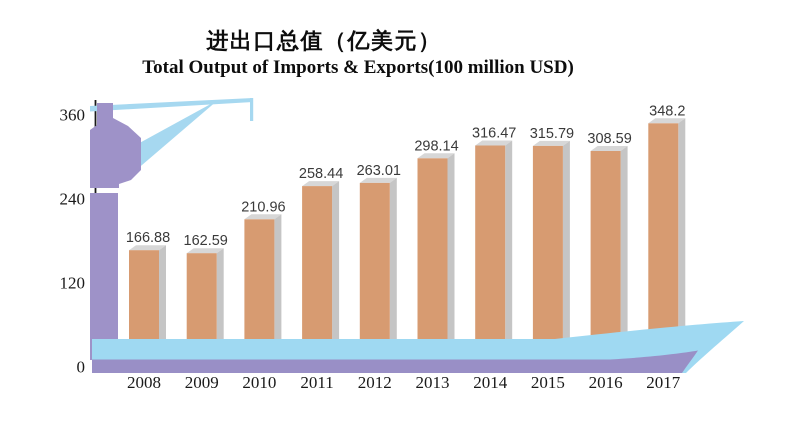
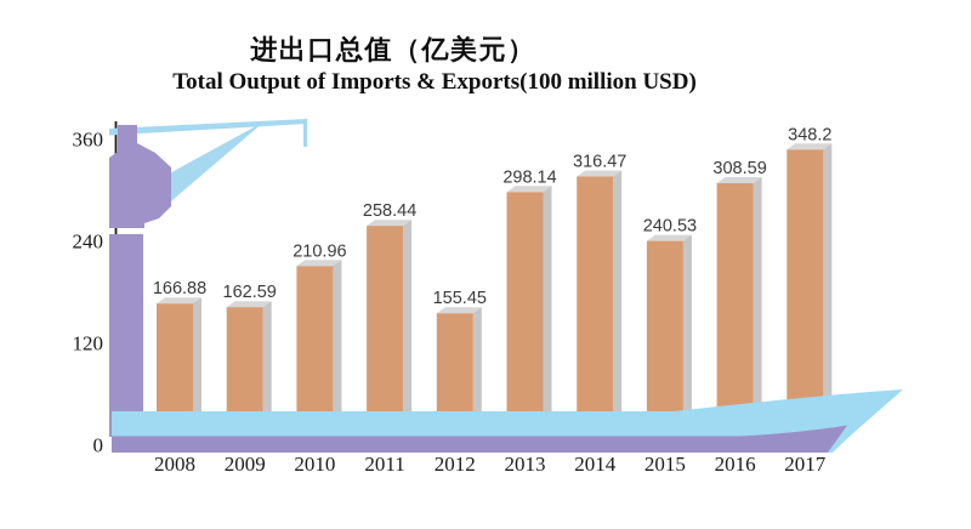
2012: 263.01 -> 155.45
2015: 315.79 -> 240.53
